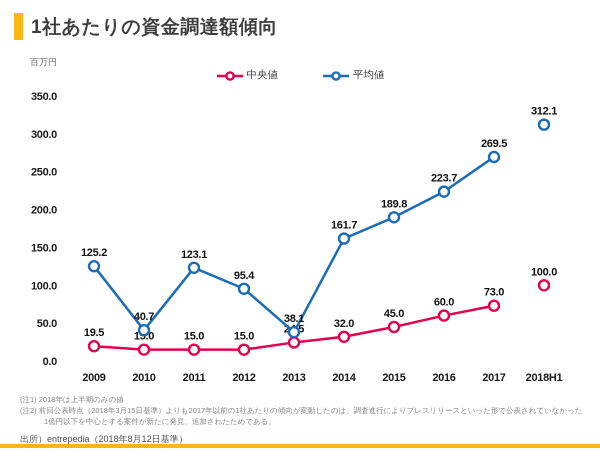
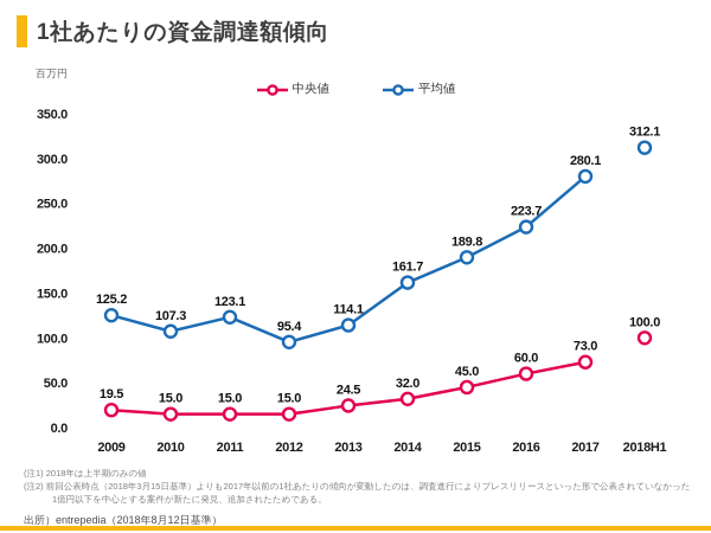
平均値/2010: 40.7 -> 107.3
平均値/2013: 38.1 -> 114.1
平均値/2017: 269.5 -> 280.1
